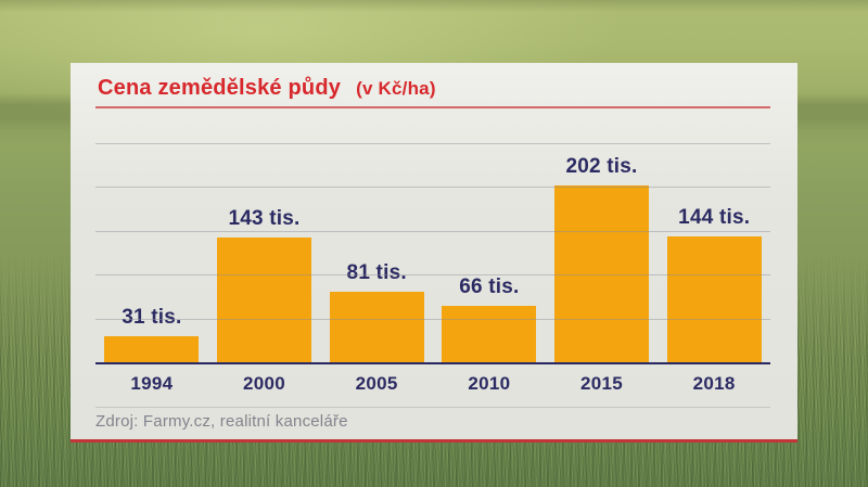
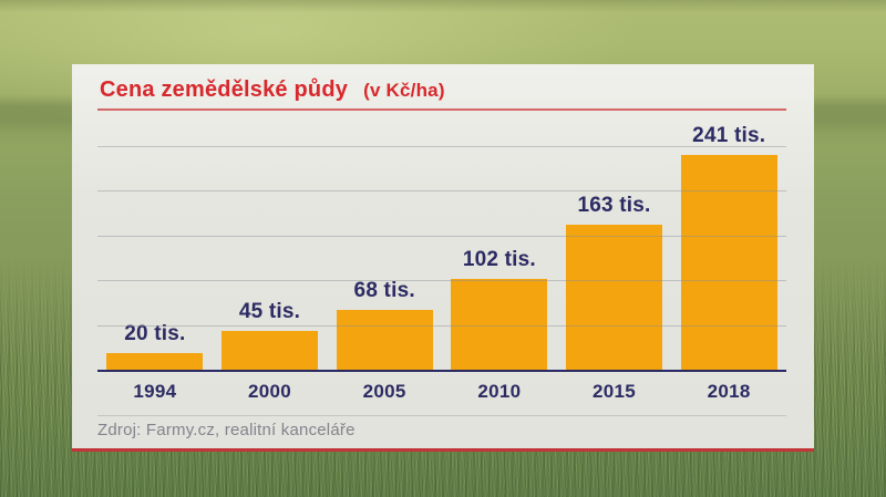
1994: 31 -> 20
2000: 143 -> 45
2005: 81 -> 68
2010: 66 -> 102
2015: 202 -> 163
2018: 144 -> 241
